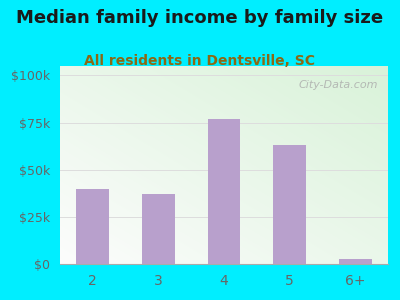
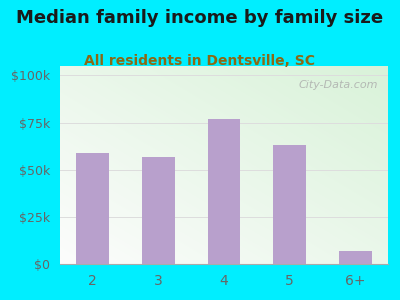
2: $40k -> $59k
3: $37k -> $57k
6+: $2k -> $7k
